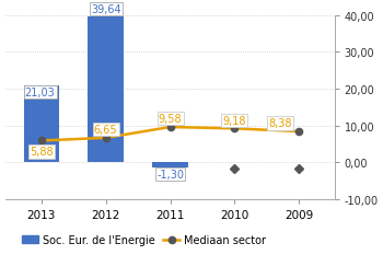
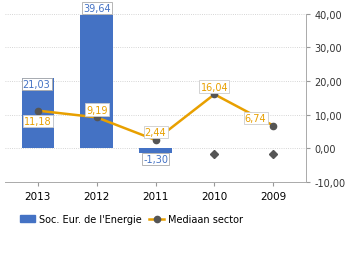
Mediaan sector/2013: 5,88 -> 11,18
Mediaan sector/2012: 6,65 -> 9,19
Mediaan sector/2011: 9,58 -> 2,44
Mediaan sector/2010: 9,18 -> 16,04
Mediaan sector/2009: 8,38 -> 6,74
